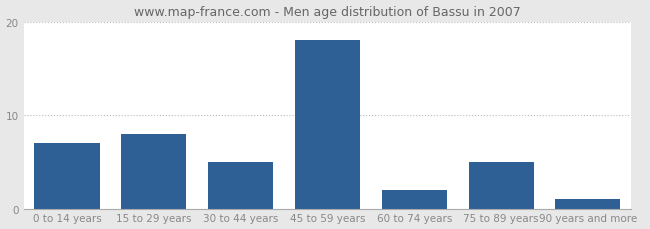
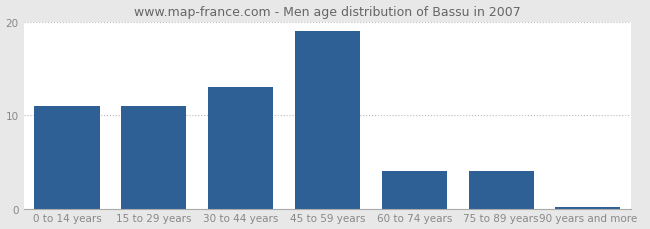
0 to 14 years: 7.0 -> 11.0
15 to 29 years: 8.0 -> 11.0
30 to 44 years: 5.0 -> 13.0
45 to 59 years: 18.0 -> 19.0
60 to 74 years: 2.0 -> 4.0
75 to 89 years: 5.0 -> 4.0
90 years and more: 1.0 -> 0.2
